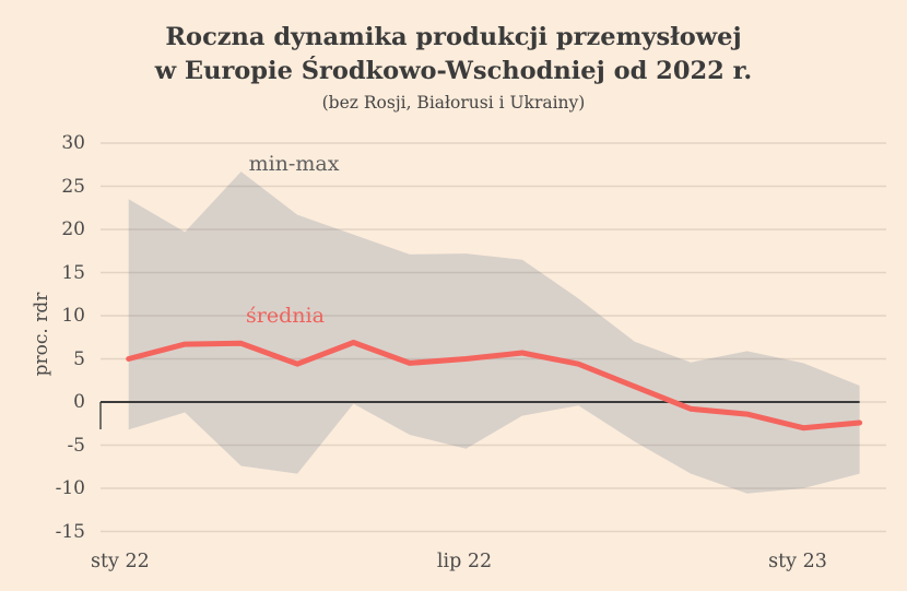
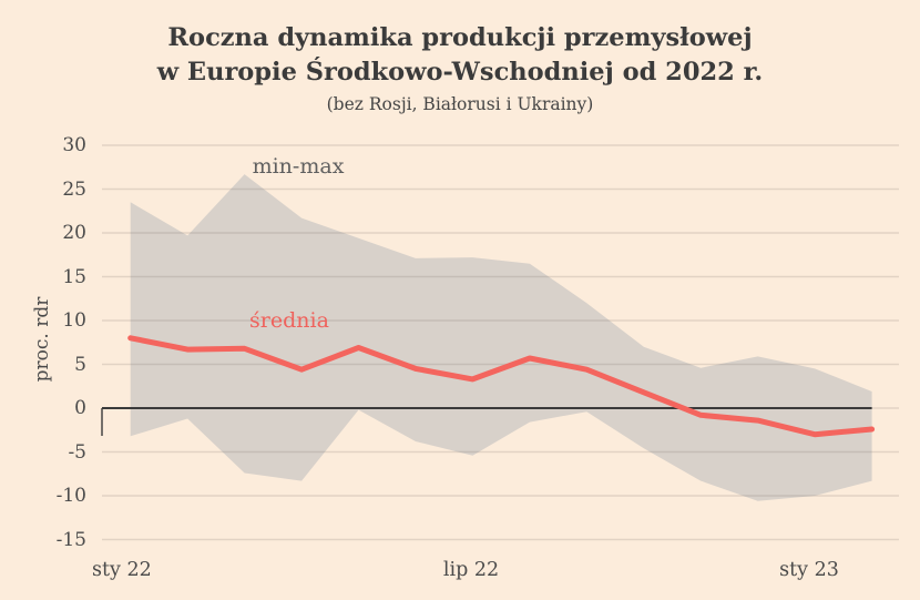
średnia/sty 22: 5 -> 8
średnia/lip 22: 5 -> 3
